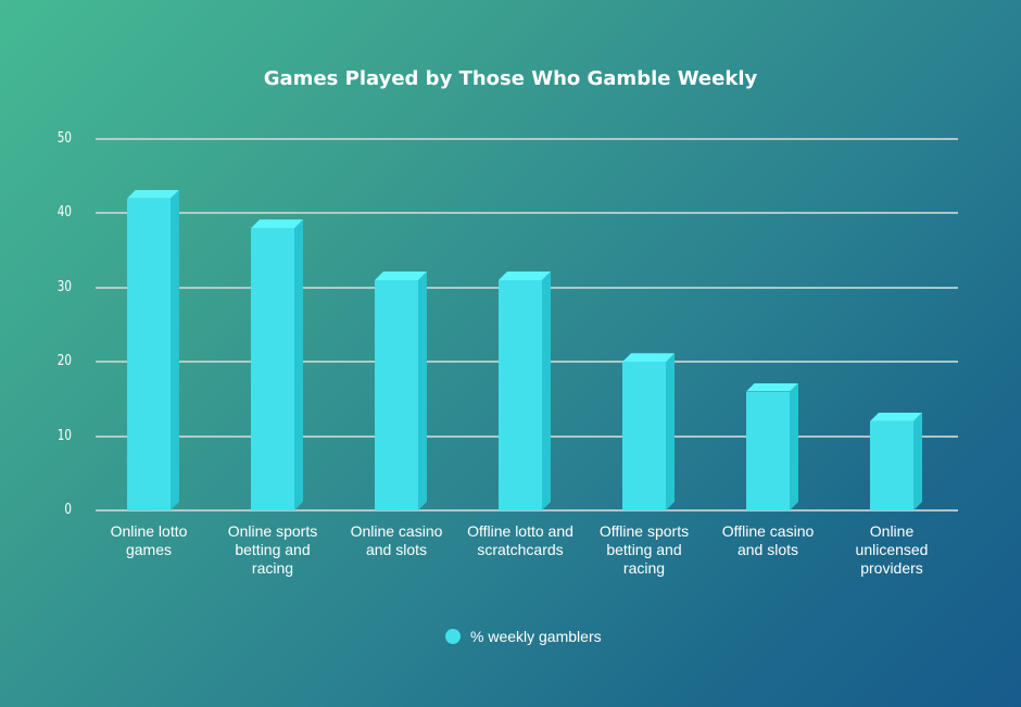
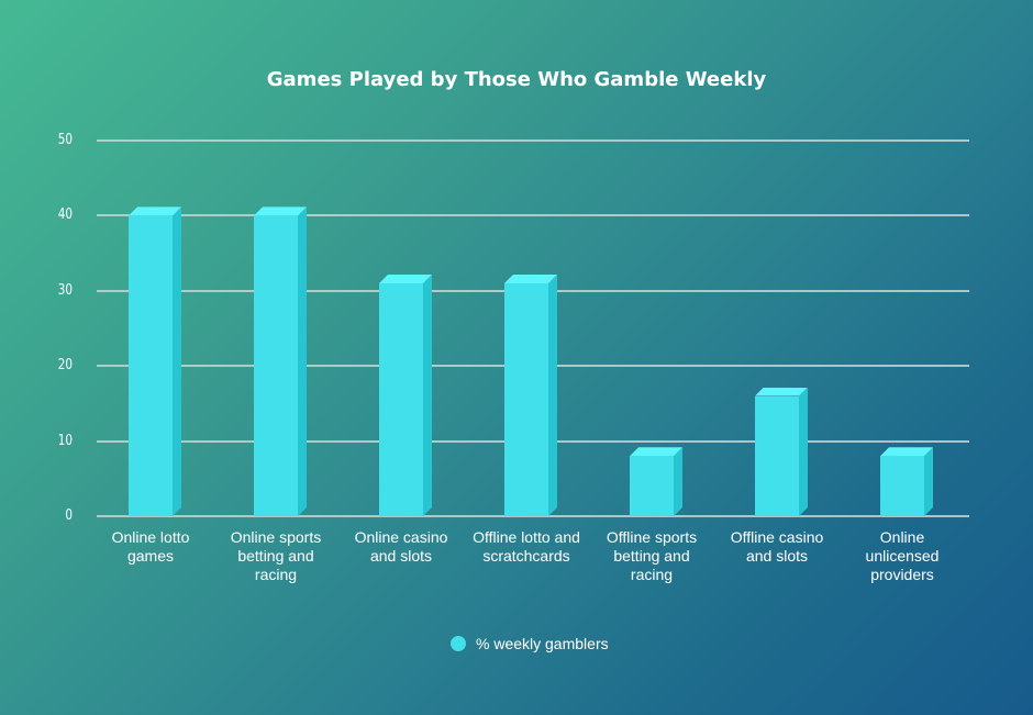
Online lotto games: 42 -> 40
Online sports betting and racing: 38 -> 40
Offline sports betting and racing: 20 -> 8
Online unlicensed providers: 12 -> 8
